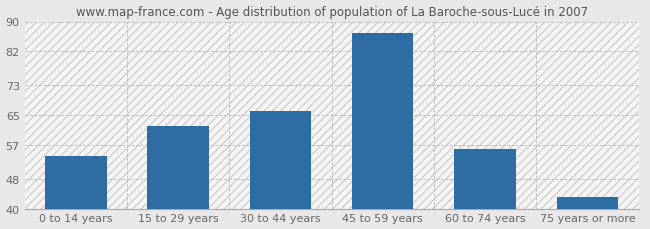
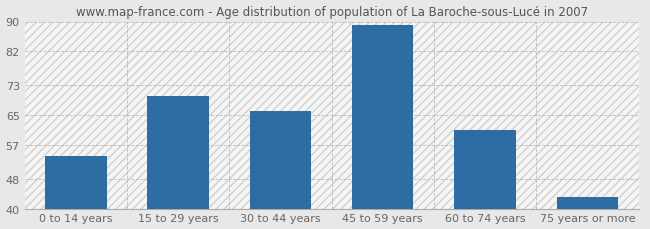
15 to 29 years: 62 -> 70
45 to 59 years: 87 -> 89
60 to 74 years: 56 -> 61
